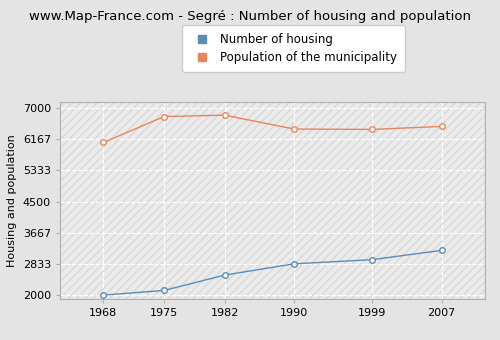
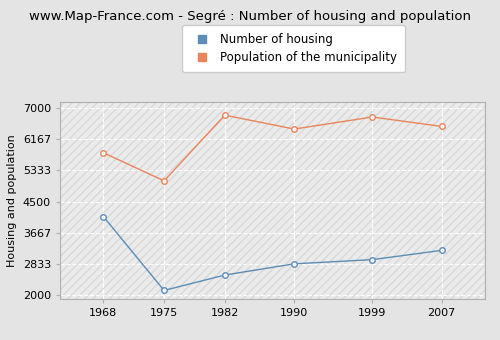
Number of housing/1968: 2010 -> 4100
Population of the municipality/1968: 6070 -> 5800
Population of the municipality/1975: 6760 -> 5050
Population of the municipality/1999: 6420 -> 6750
